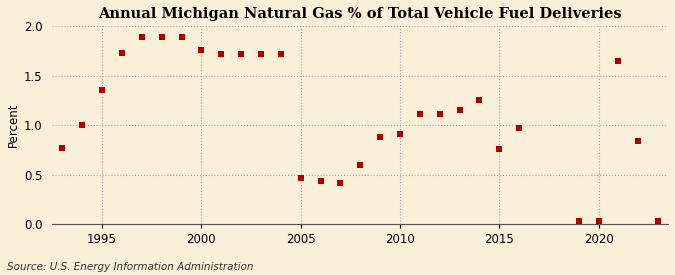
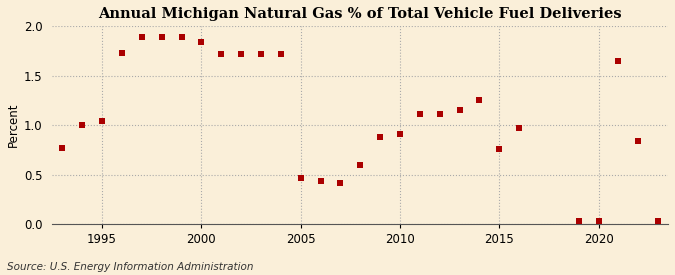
1995: 1.36 -> 1.04
2000: 1.76 -> 1.84
